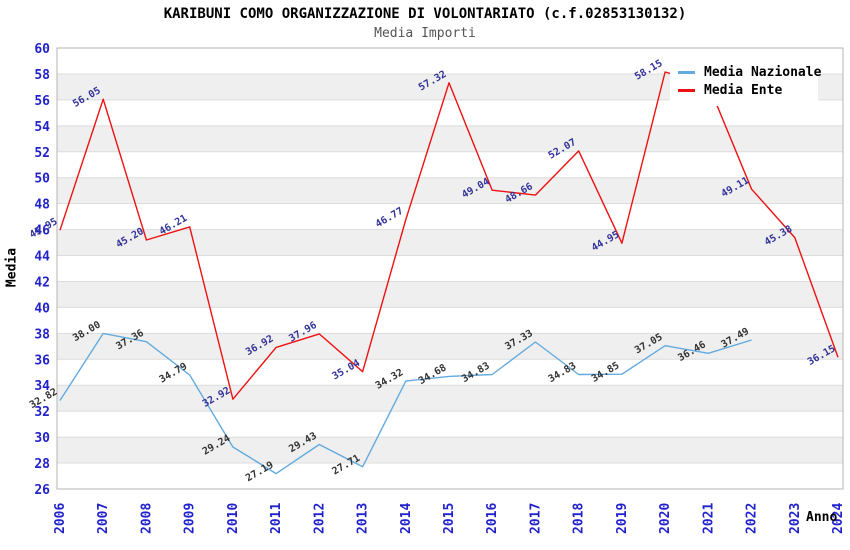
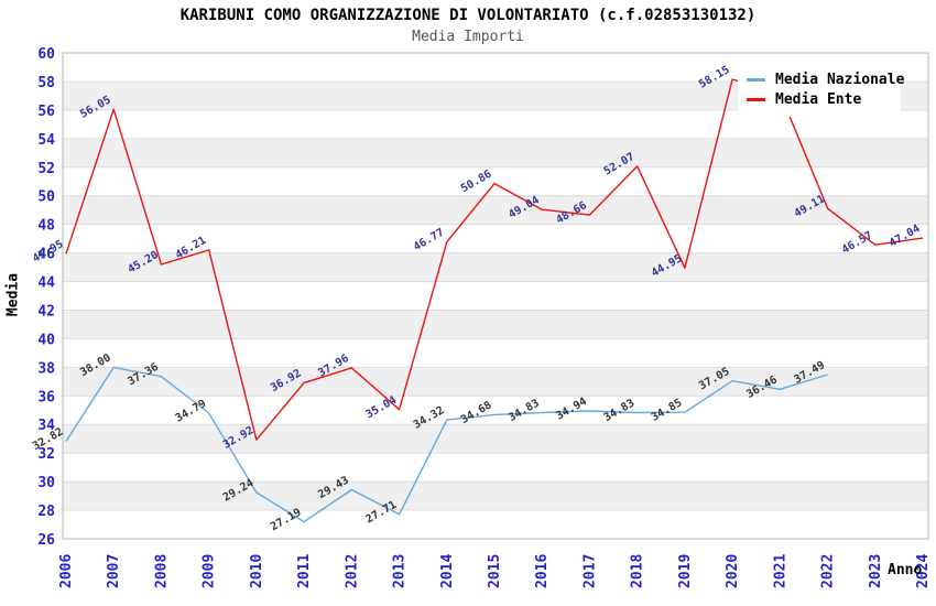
Media Ente/2015: 57.32 -> 50.86
Media Nazionale/2017: 37.33 -> 34.94
Media Ente/2023: 45.38 -> 46.57
Media Ente/2024: 36.15 -> 47.04
